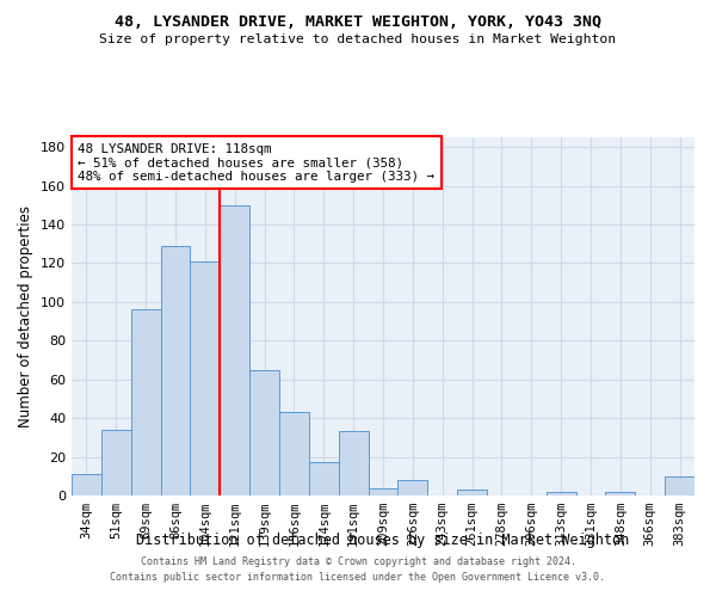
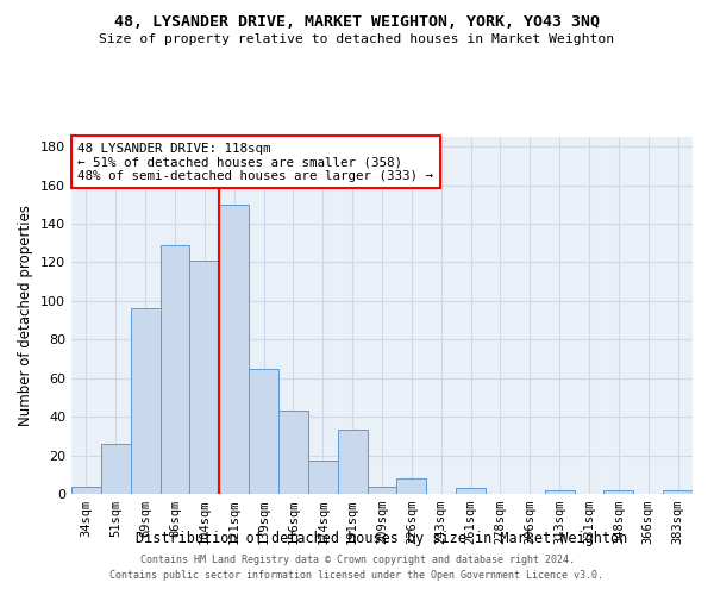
34sqm: 11 -> 4
51sqm: 34 -> 26
383sqm: 10 -> 2
